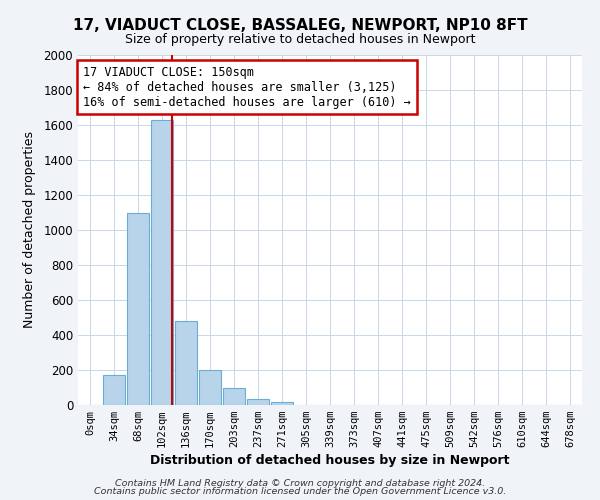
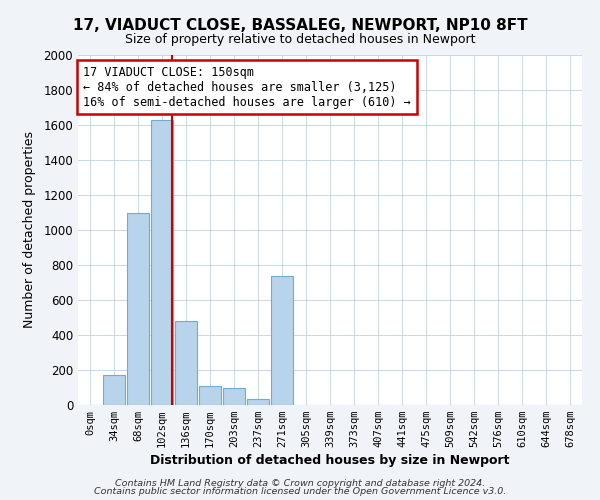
170sqm: 200 -> 110
271sqm: 20 -> 740
